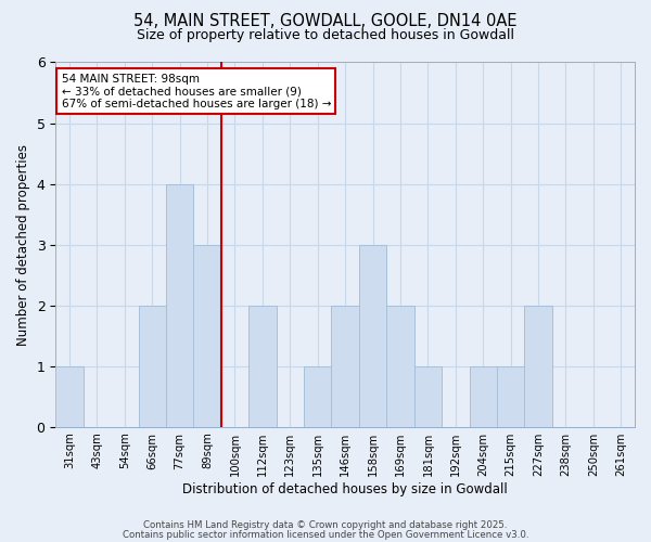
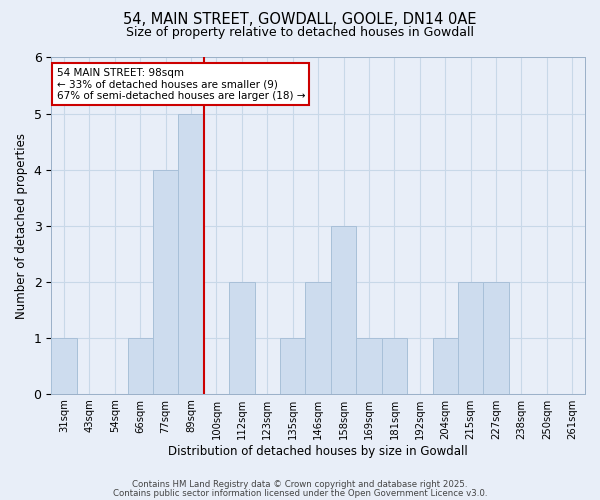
66sqm: 2 -> 1
89sqm: 3 -> 5
169sqm: 2 -> 1
215sqm: 1 -> 2
